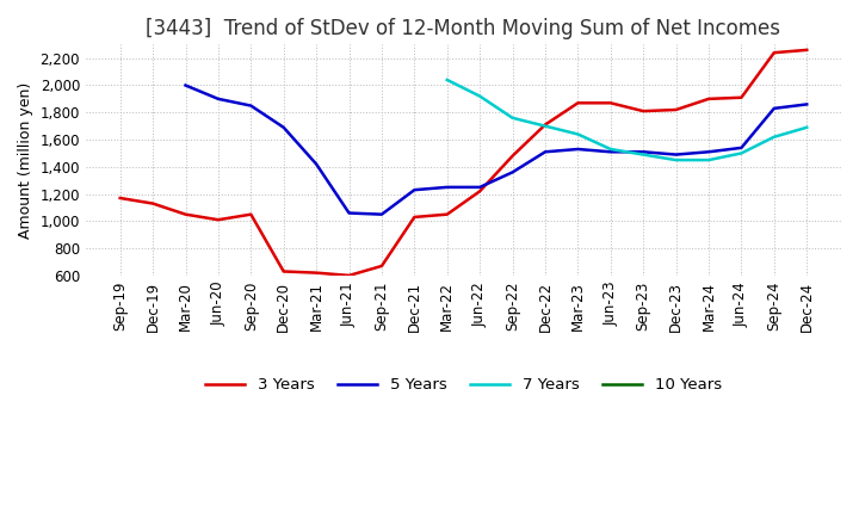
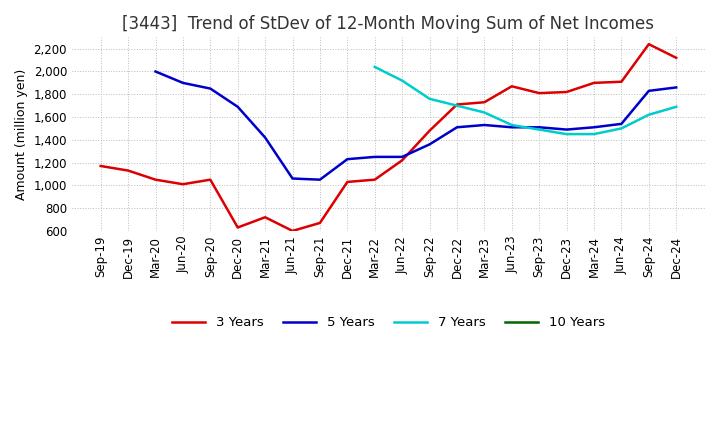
3 Years/Mar-21: 620 -> 720
3 Years/Mar-23: 1,870 -> 1,730
3 Years/Dec-24: 2,260 -> 2,120
